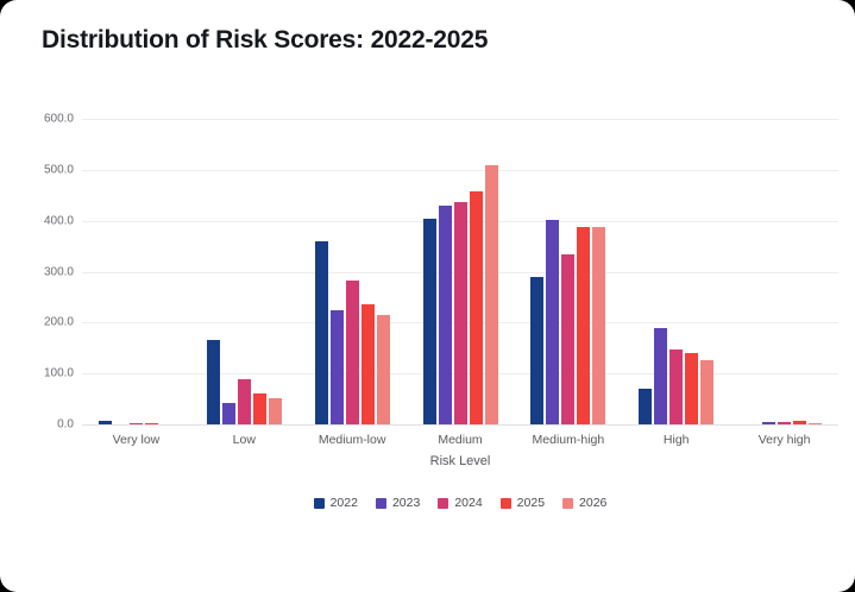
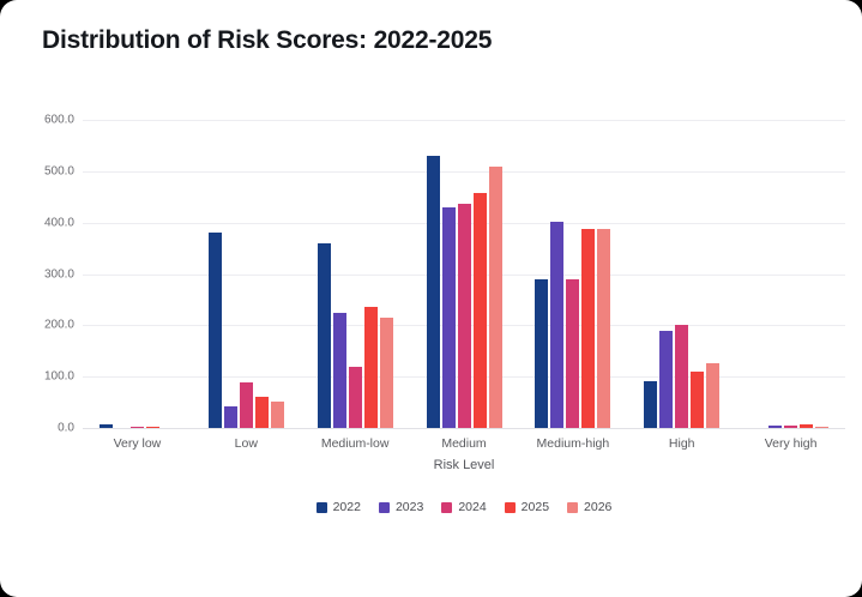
2022/Low: 160 -> 380
2024/Medium-low: 280 -> 120
2022/Medium: 400 -> 530
2024/Medium-high: 330 -> 290
2022/High: 70 -> 90
2024/High: 150 -> 200
2025/High: 140 -> 110
